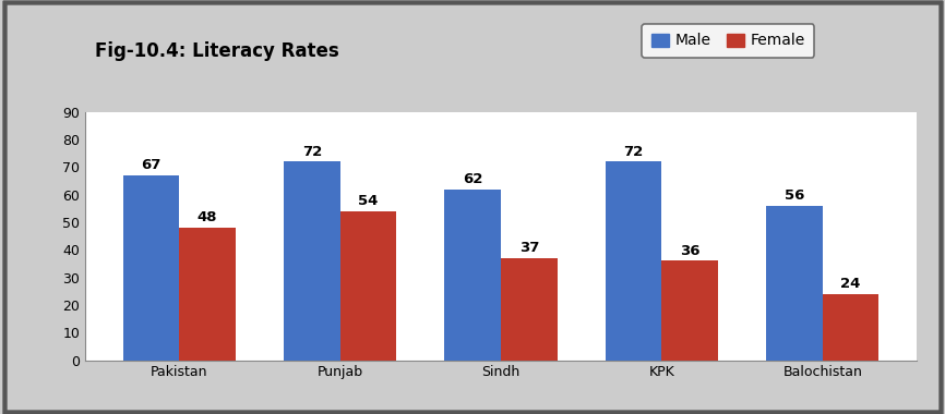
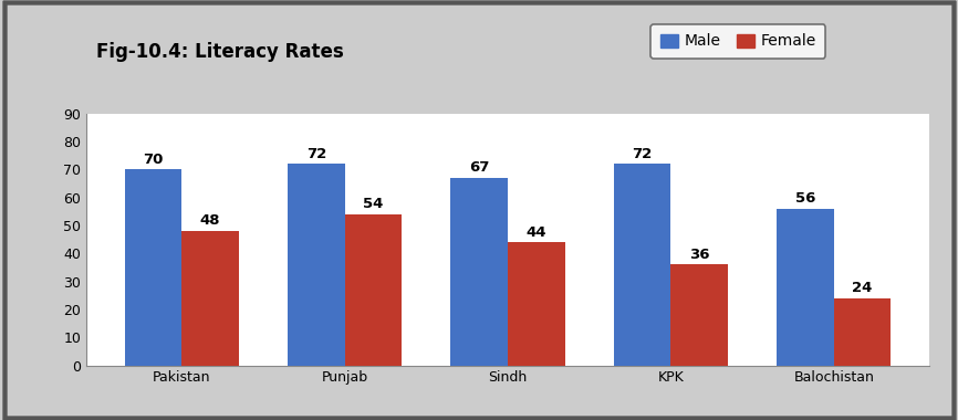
Male/Pakistan: 67 -> 70
Male/Sindh: 62 -> 67
Female/Sindh: 37 -> 44
